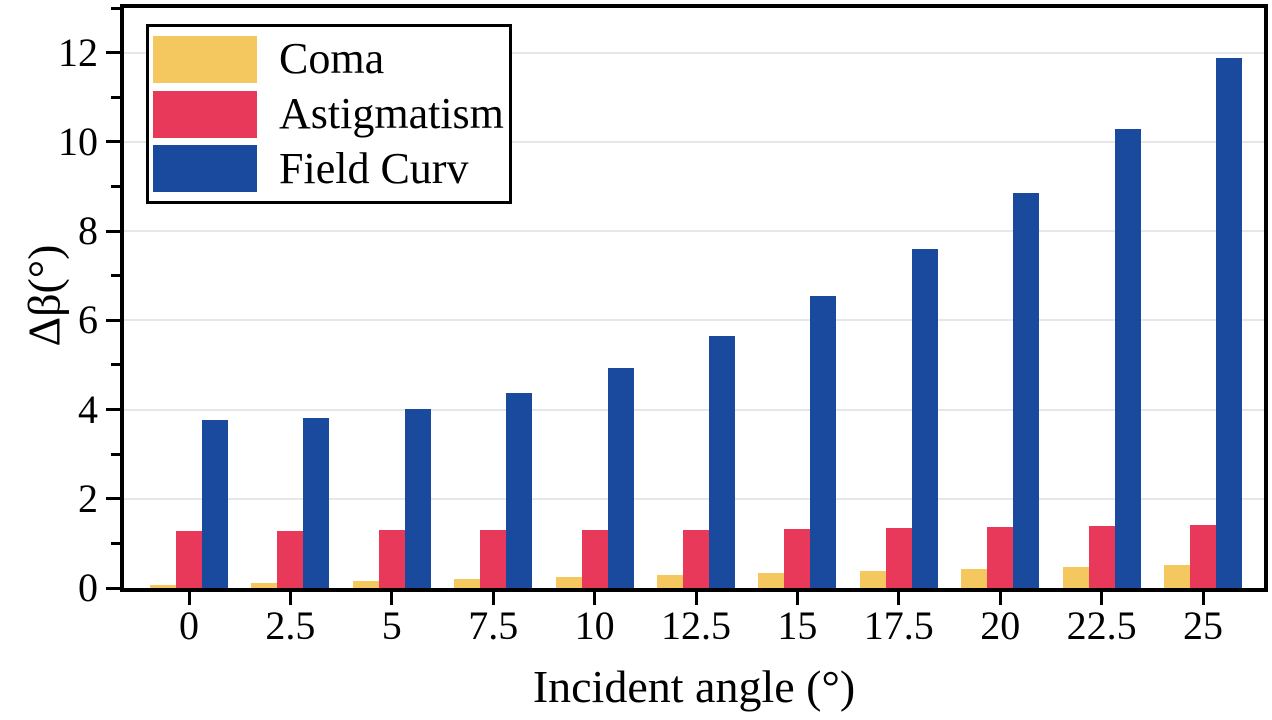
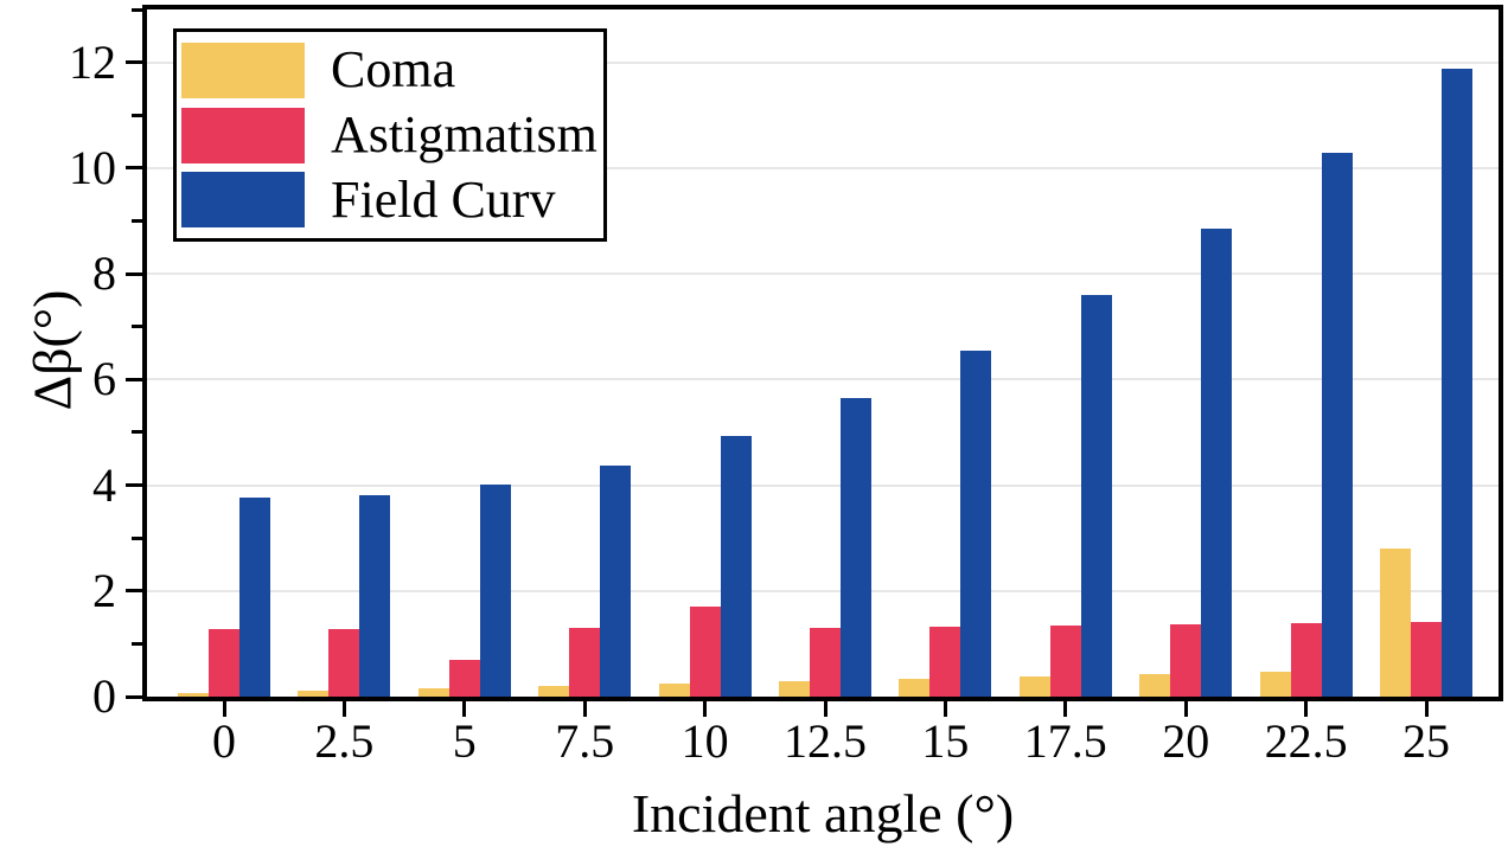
Astigmatism/5: 1.3 -> 0.7
Astigmatism/10: 1.3 -> 1.7
Coma/25: 0.5 -> 2.8
